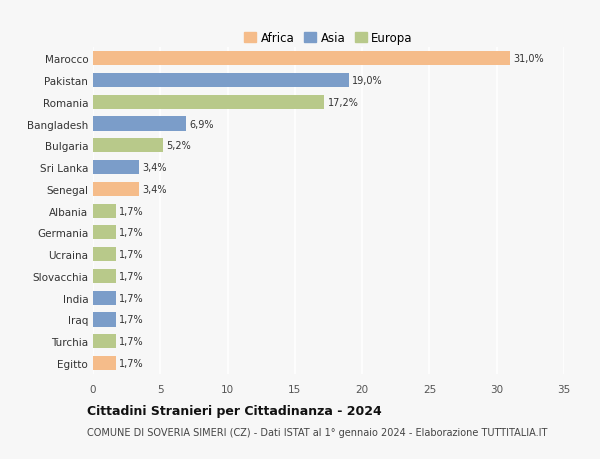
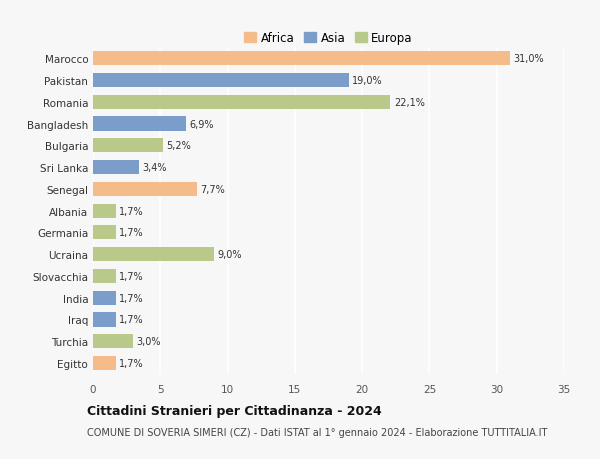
Romania: 17,2% -> 22,1%
Senegal: 3,4% -> 7,7%
Ucraina: 1,7% -> 9,0%
Turchia: 1,7% -> 3,0%
